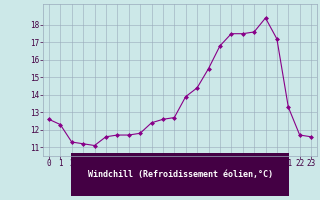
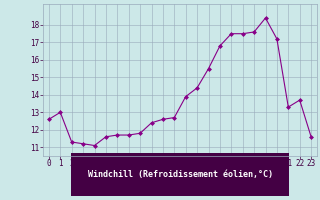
1: 12.3 -> 13.0
22: 11.7 -> 13.7
